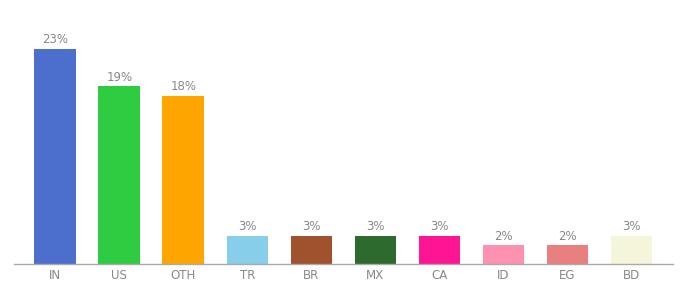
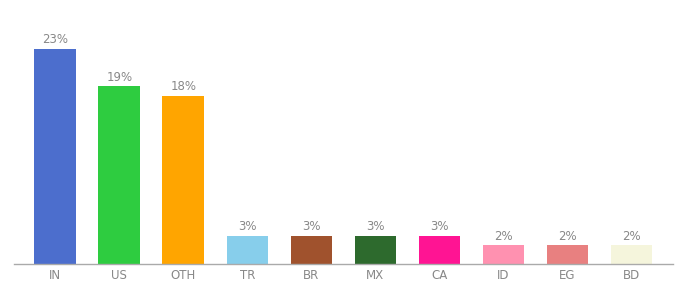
BD: 3% -> 2%
